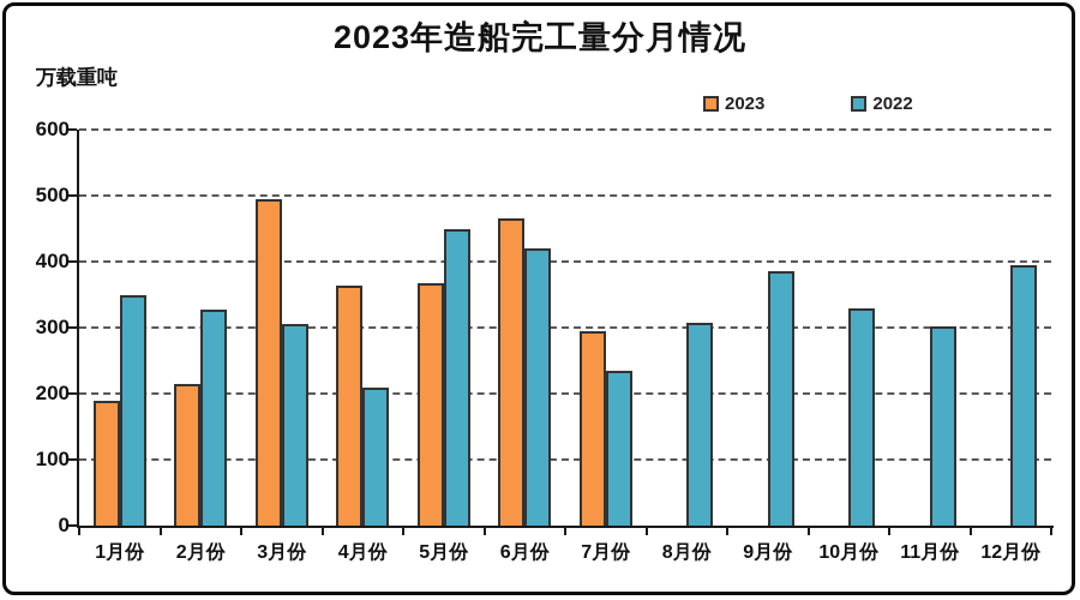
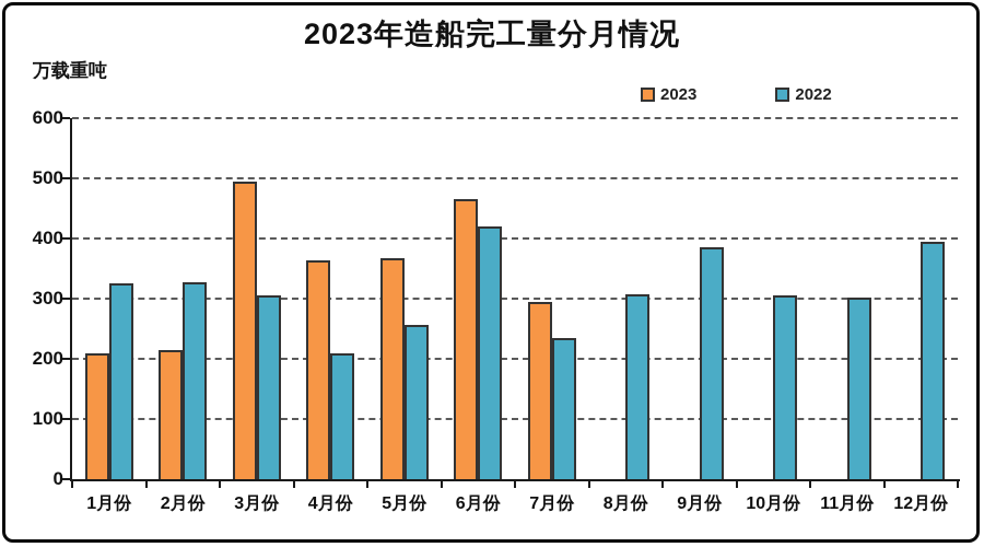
2023/1月份: 190 -> 210
2022/1月份: 350 -> 320
2022/5月份: 450 -> 260
2022/10月份: 330 -> 310
